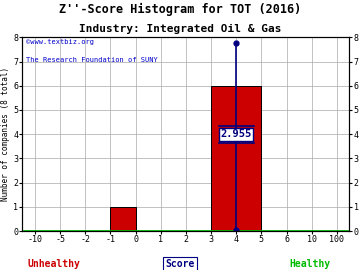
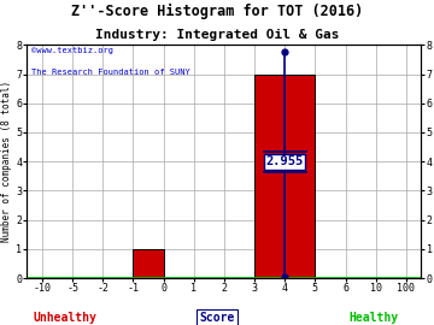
4: 6 -> 7
